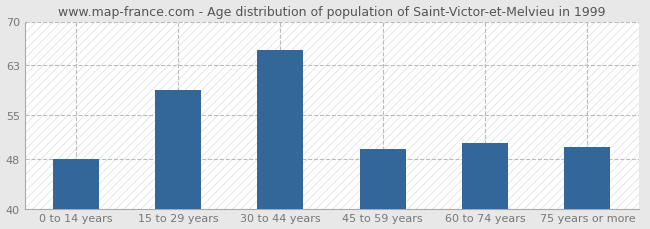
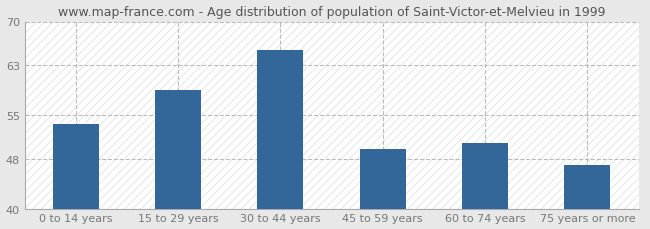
0 to 14 years: 48.0 -> 53.5
75 years or more: 49.8 -> 47.0
